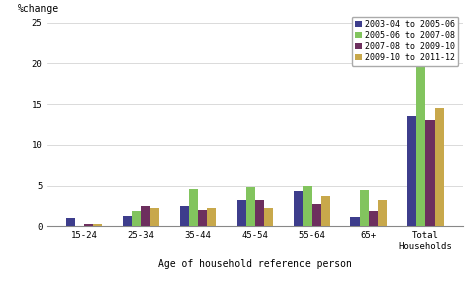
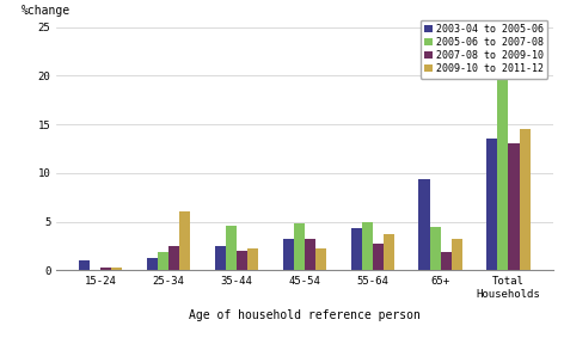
2009-10 to 2011-12/25-34: 2.3 -> 6.0
2003-04 to 2005-06/65+: 1.2 -> 9.4
